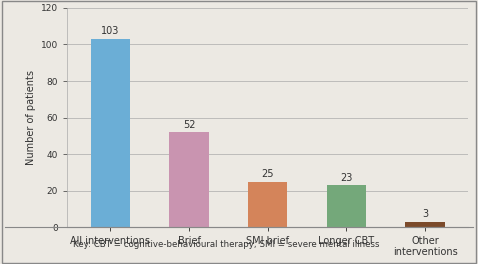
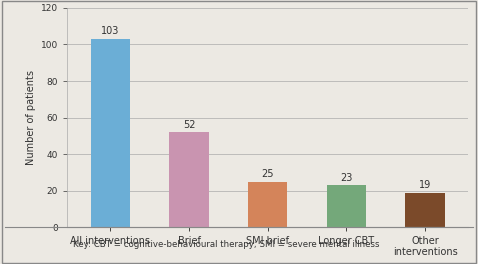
Other interventions: 3 -> 19
